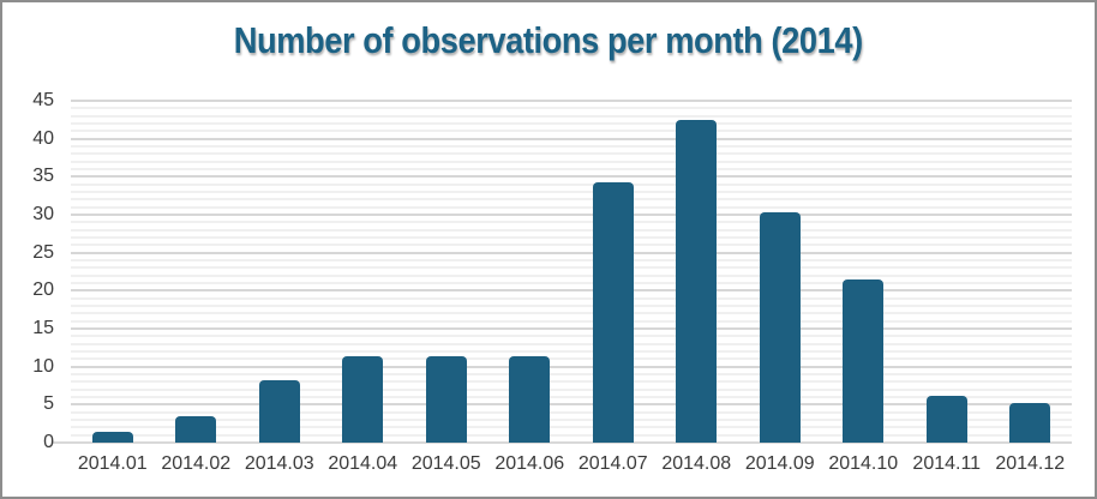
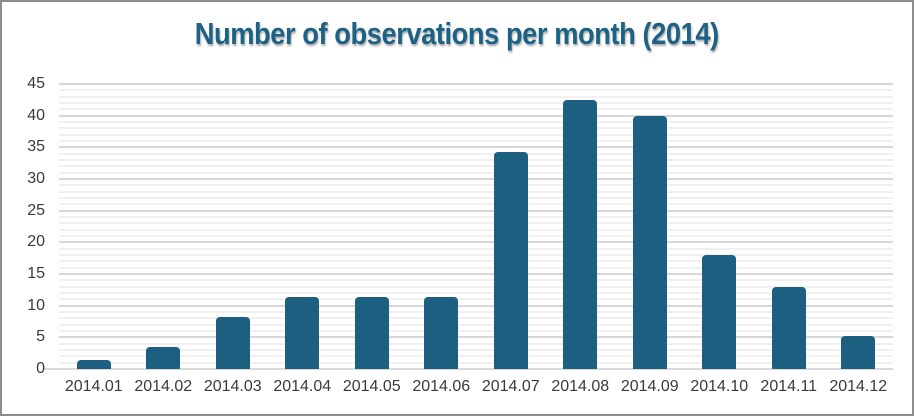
2014.09: 30 -> 40
2014.10: 21 -> 18
2014.11: 6 -> 13
